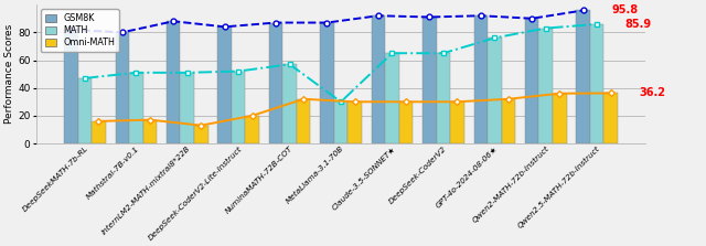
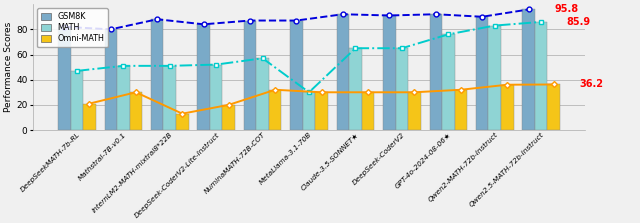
Omni-MATH/DeepSeekMATH-7b-RL: 16 -> 21
Omni-MATH/Mathstral-7B-v0.1: 17 -> 30
